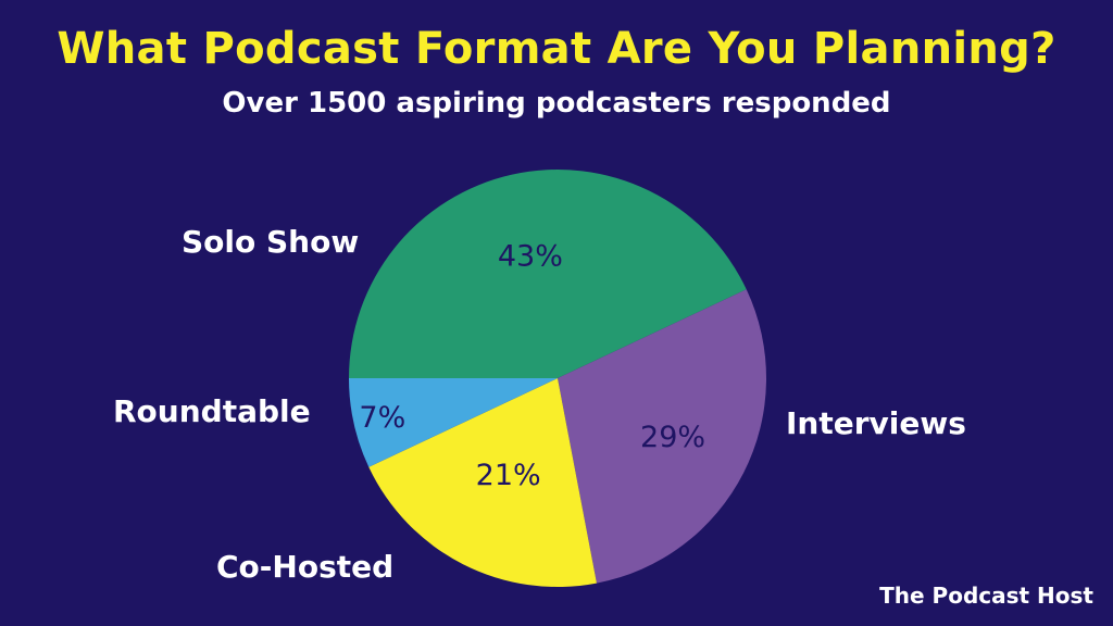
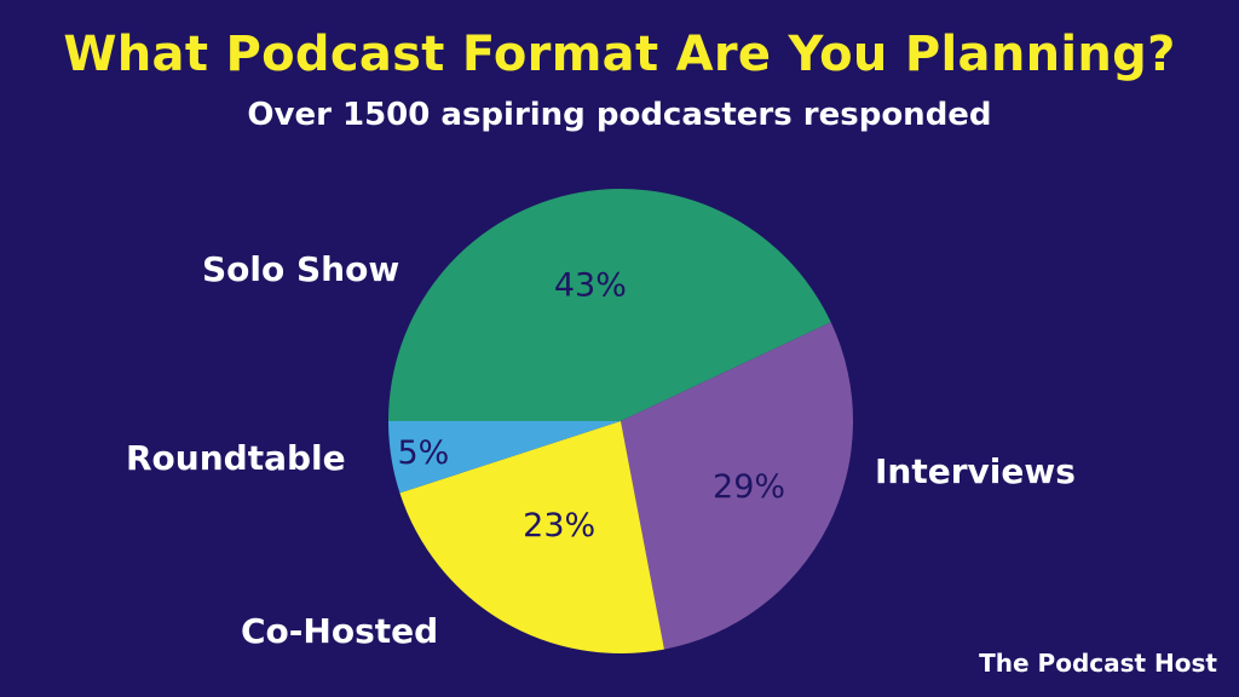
Co-Hosted: 21% -> 23%
Roundtable: 7% -> 5%
